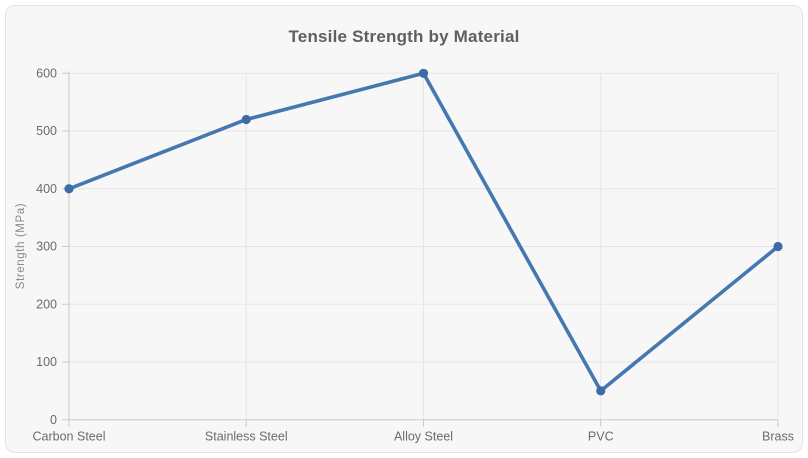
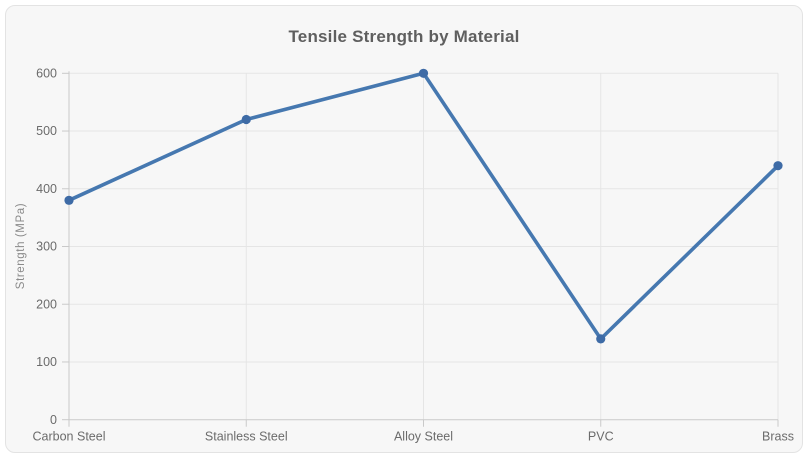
Carbon Steel: 400 -> 380
PVC: 50 -> 140
Brass: 300 -> 440
